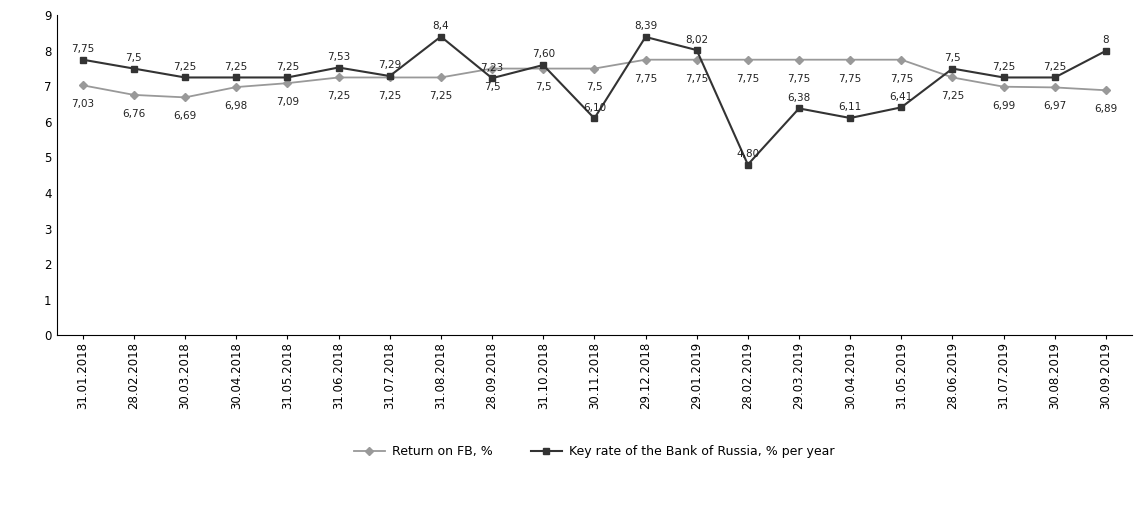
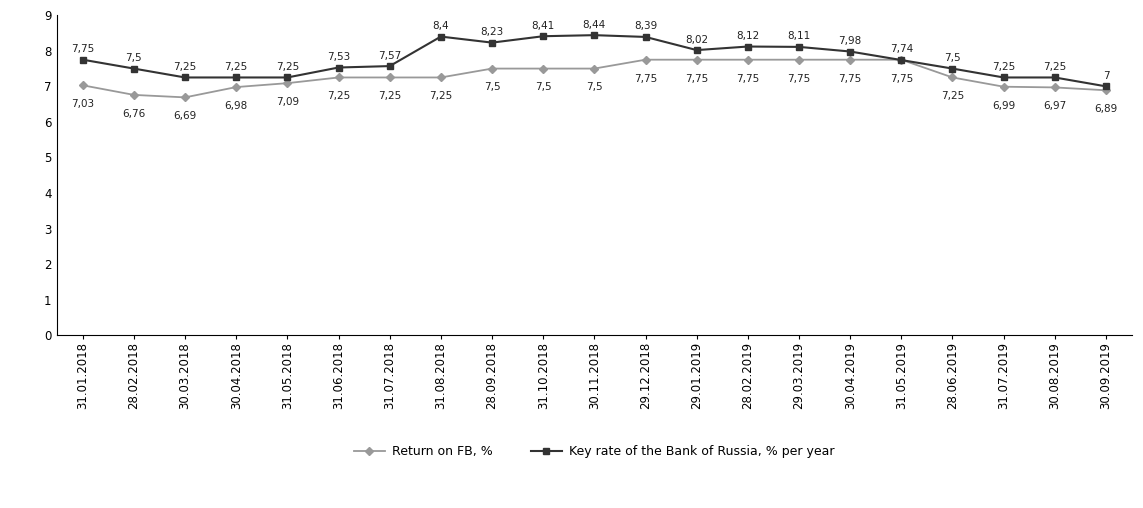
Key rate of the Bank of Russia, % per year/31.07.2018: 7,29 -> 7,57
Key rate of the Bank of Russia, % per year/28.09.2018: 7,23 -> 8,23
Key rate of the Bank of Russia, % per year/31.10.2018: 7,60 -> 8,41
Key rate of the Bank of Russia, % per year/30.11.2018: 6,10 -> 8,44
Key rate of the Bank of Russia, % per year/28.02.2019: 4,80 -> 8,12
Key rate of the Bank of Russia, % per year/29.03.2019: 6,38 -> 8,11
Key rate of the Bank of Russia, % per year/30.04.2019: 6,11 -> 7,98
Key rate of the Bank of Russia, % per year/31.05.2019: 6,41 -> 7,74
Key rate of the Bank of Russia, % per year/30.09.2019: 8 -> 7
